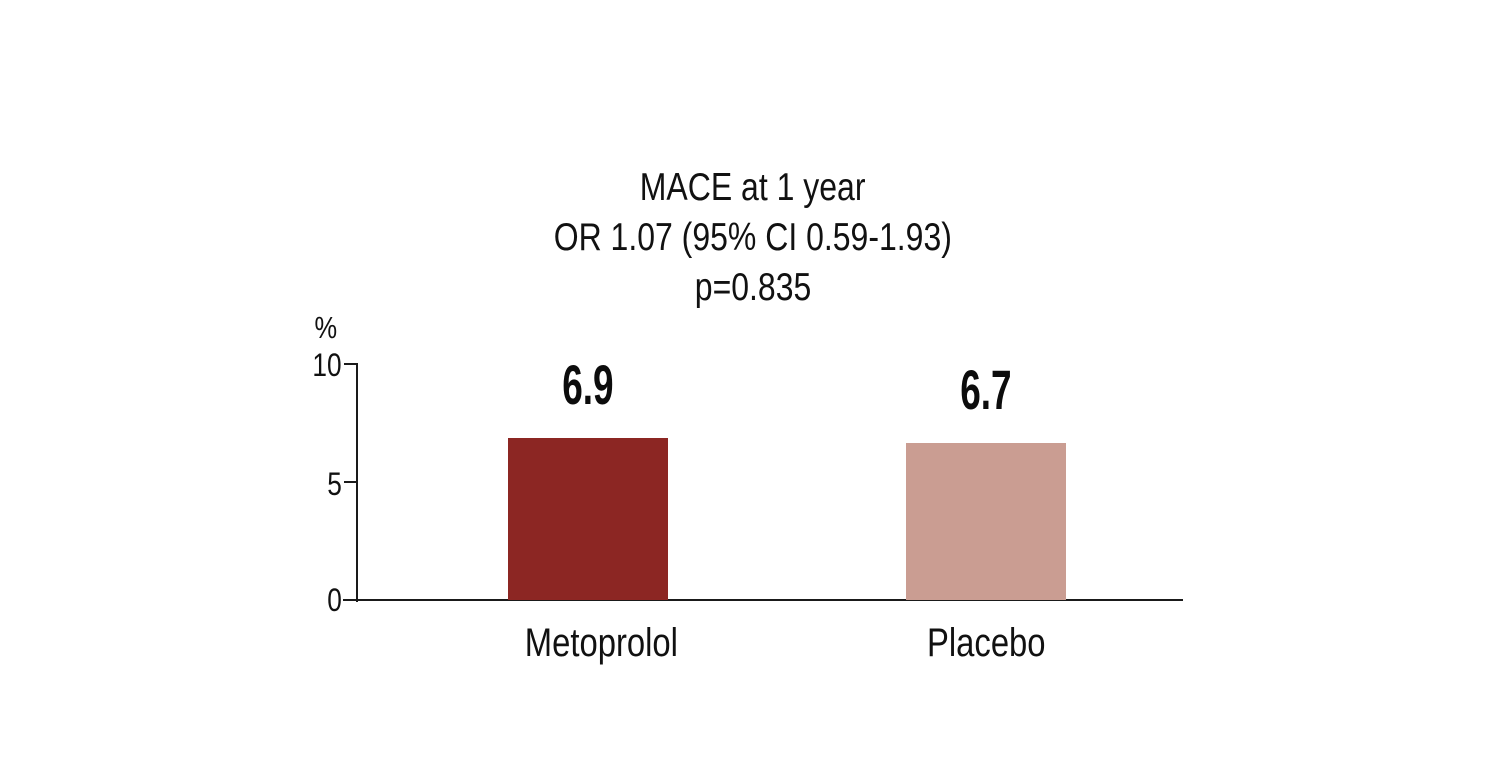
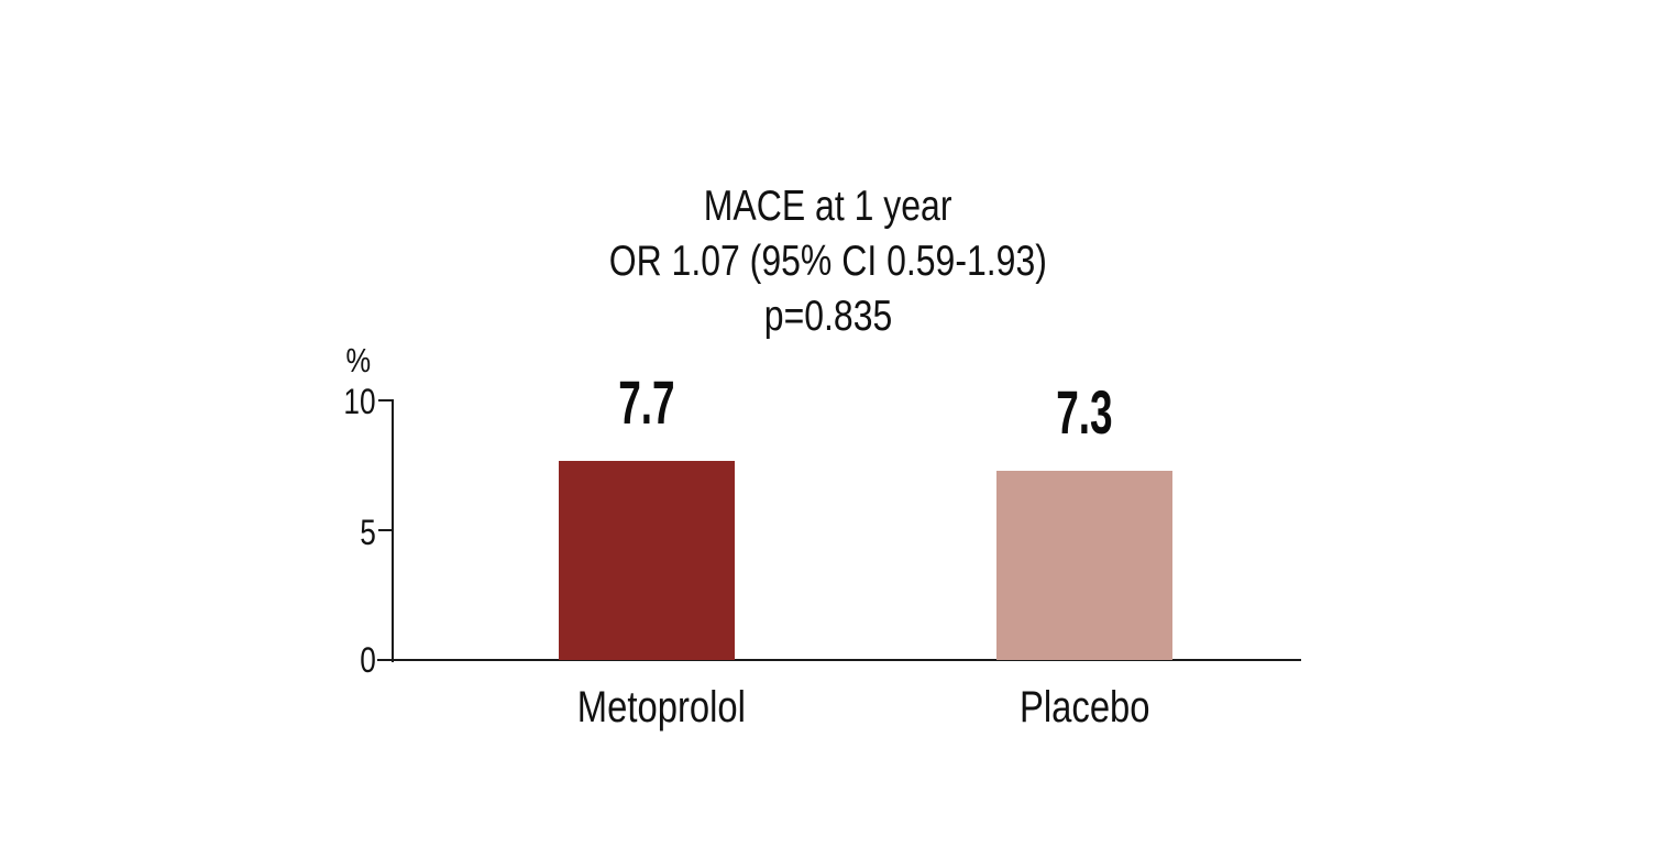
Metoprolol: 6.9 -> 7.7
Placebo: 6.7 -> 7.3
